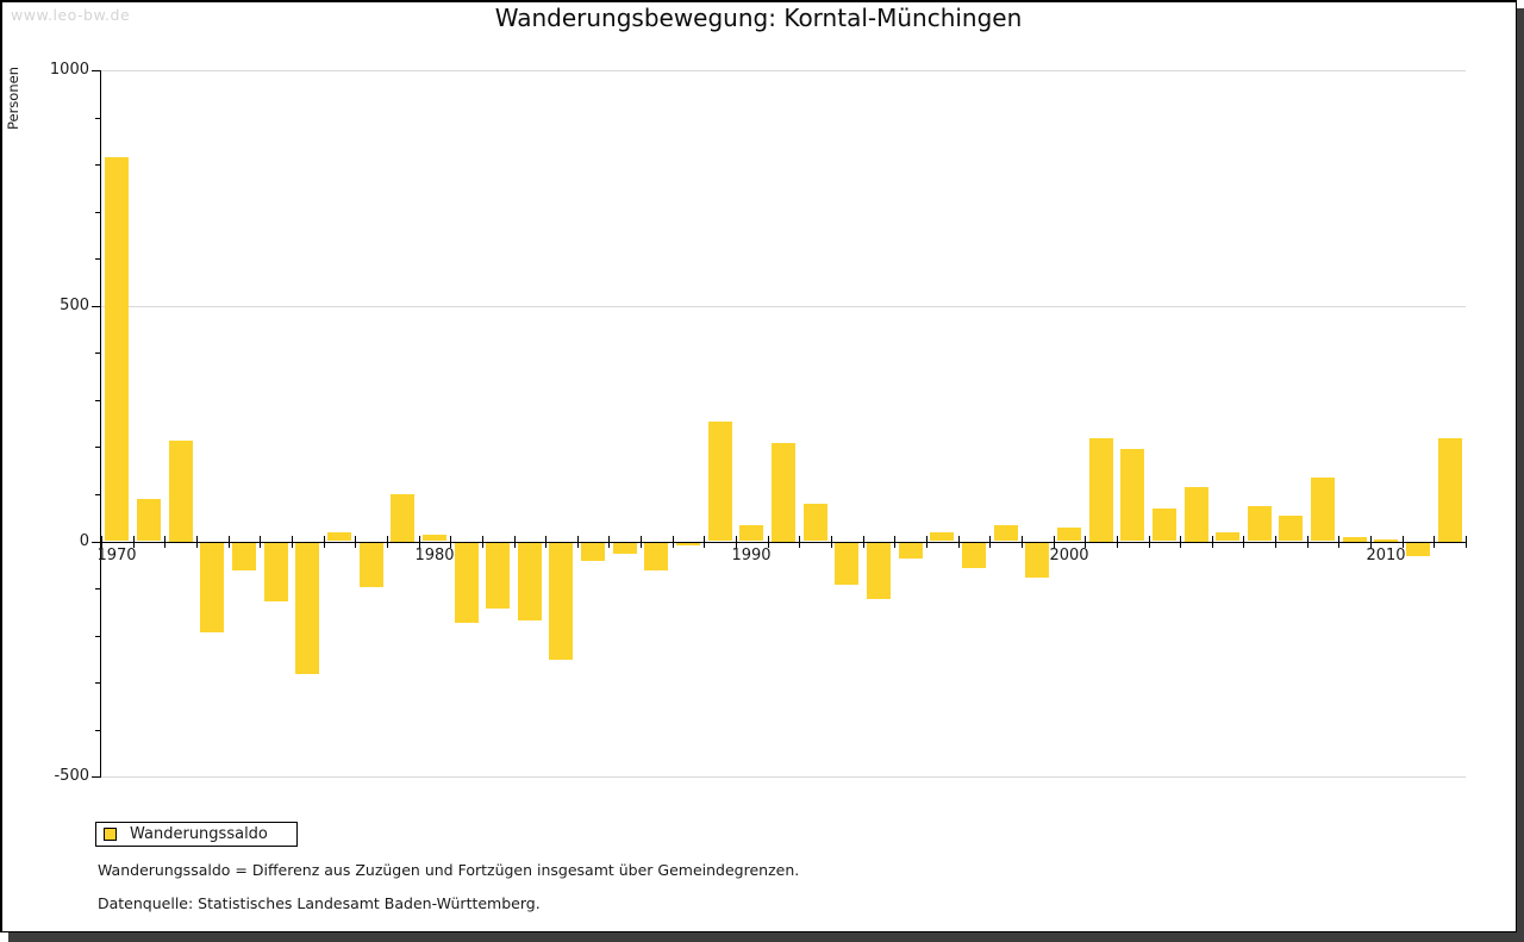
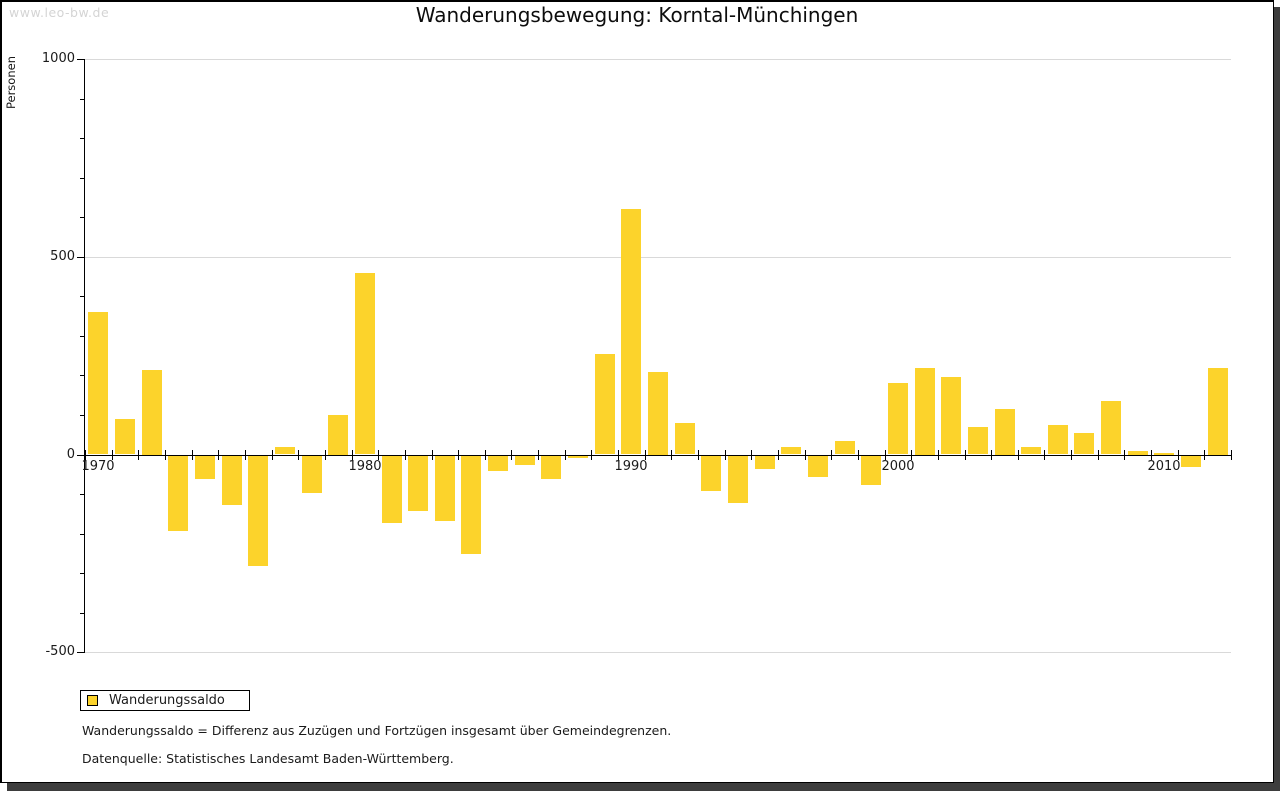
1970: 820 -> 360
1980: 20 -> 460
1990: 40 -> 620
2000: 30 -> 180
